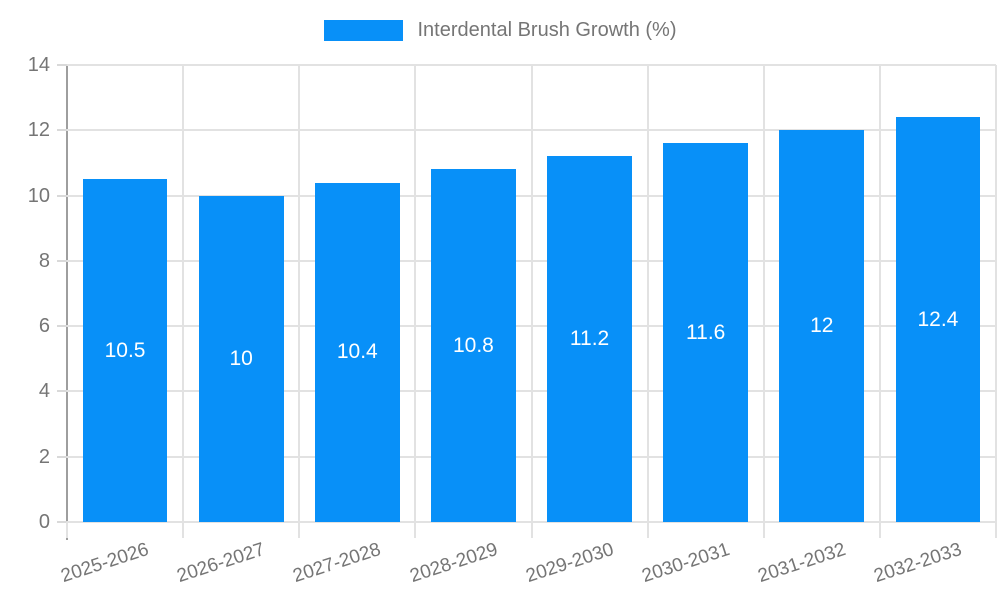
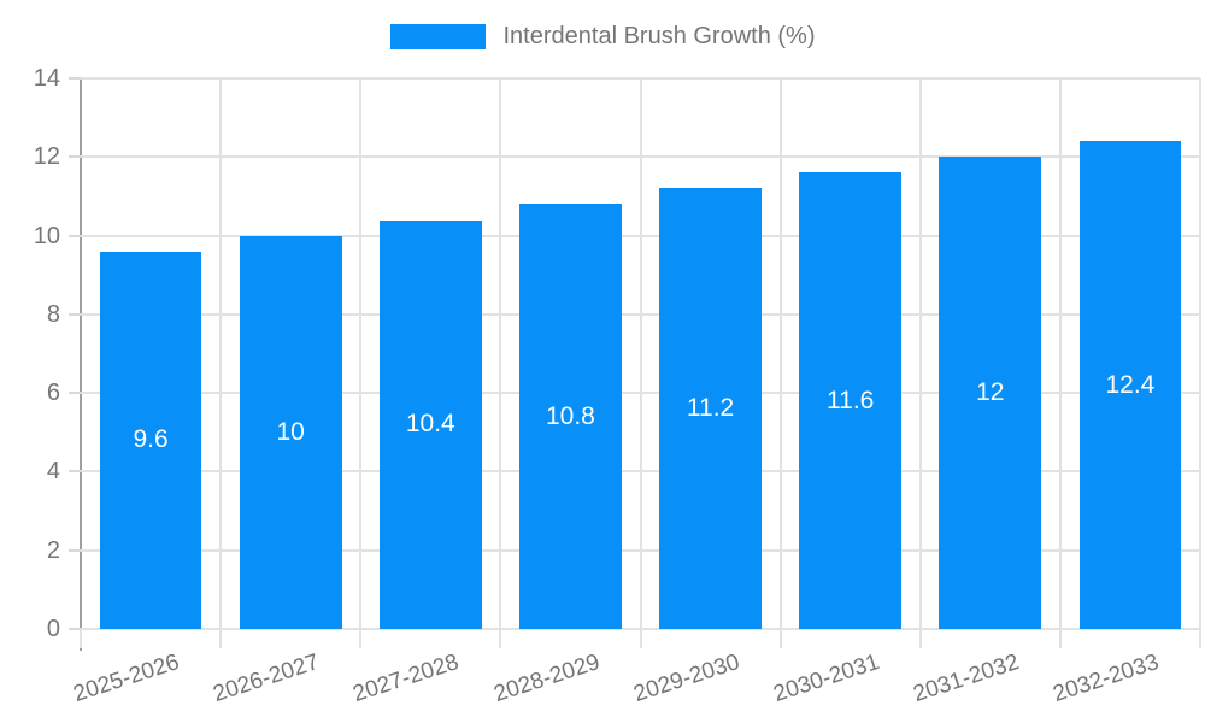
2025-2026: 10.5 -> 9.6
